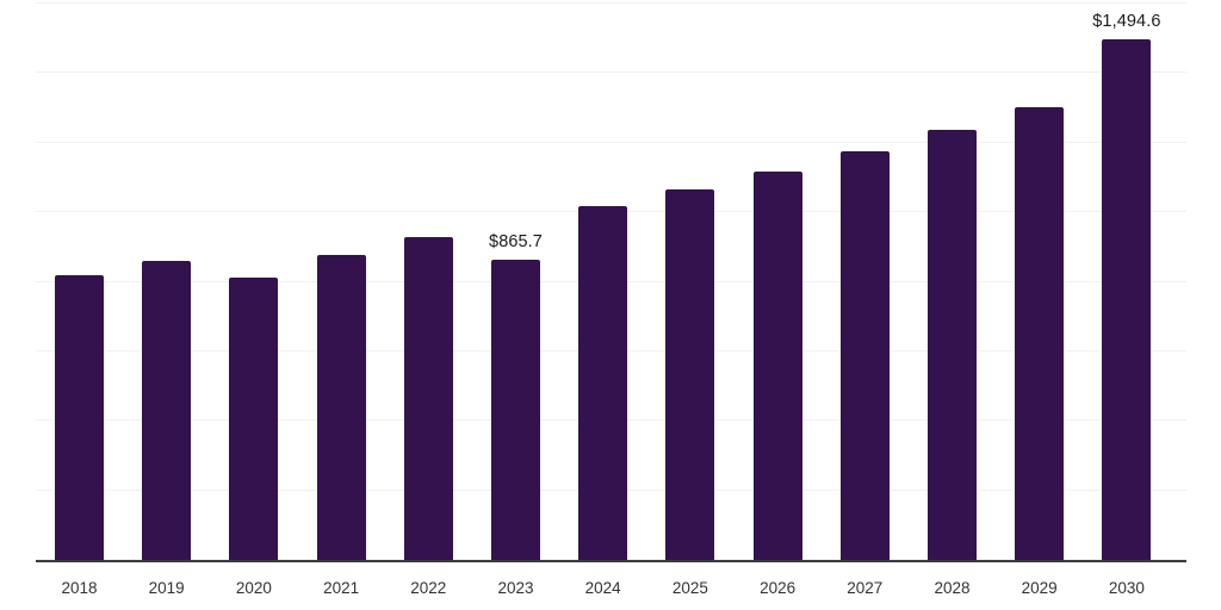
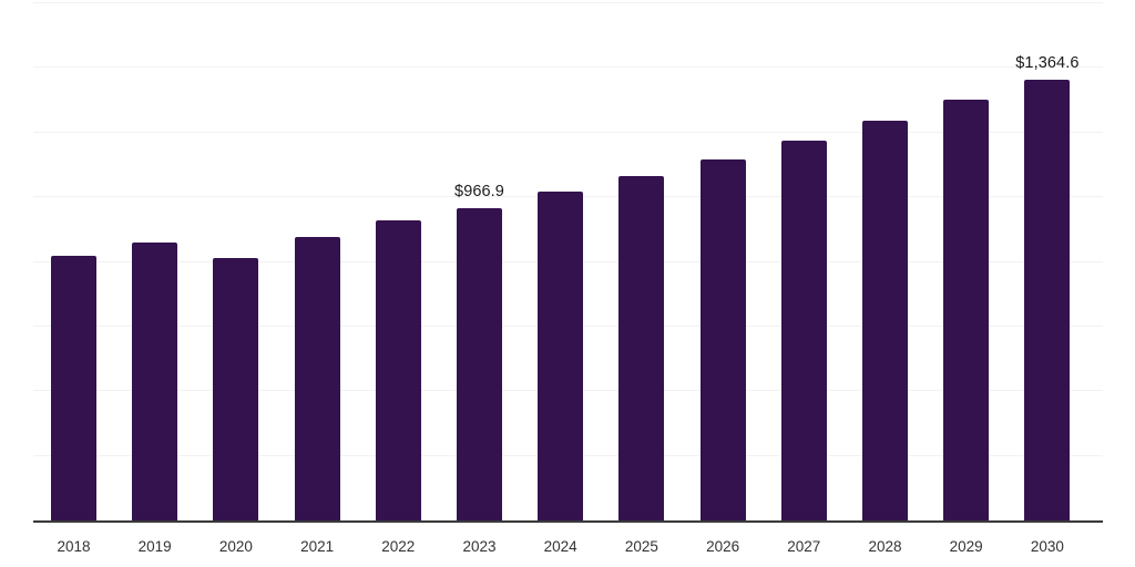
2023: $865.7 -> $966.9
2030: $1,494.6 -> $1,364.6
